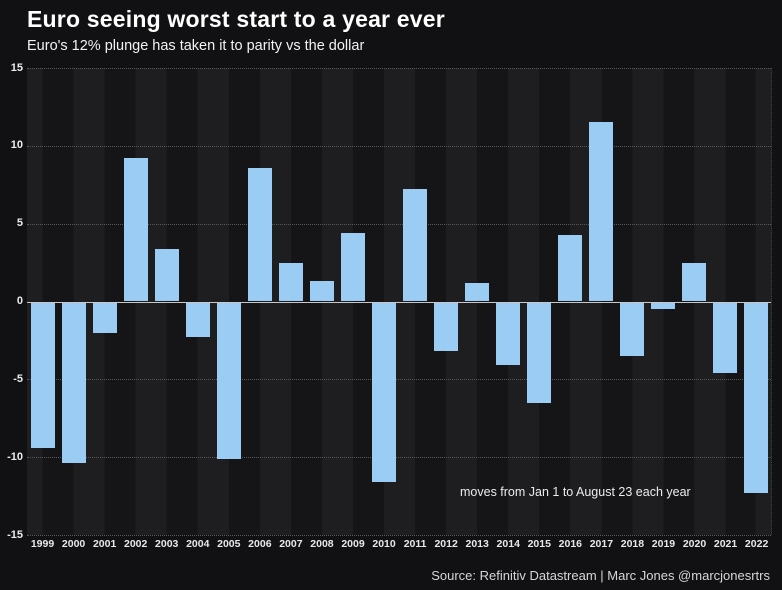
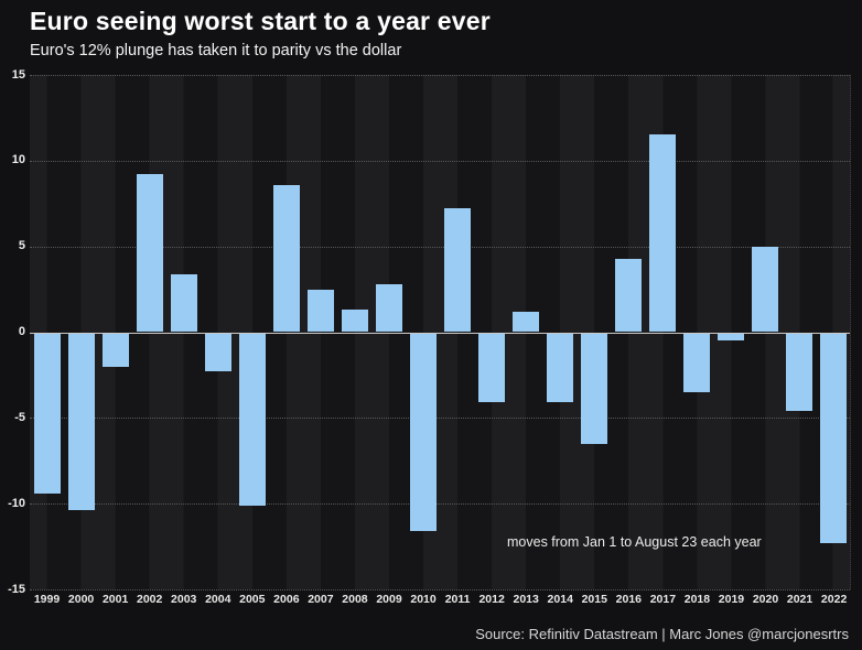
2009: 4.4 -> 2.8
2012: -3.2 -> -4.1
2020: 2.5 -> 5.0
